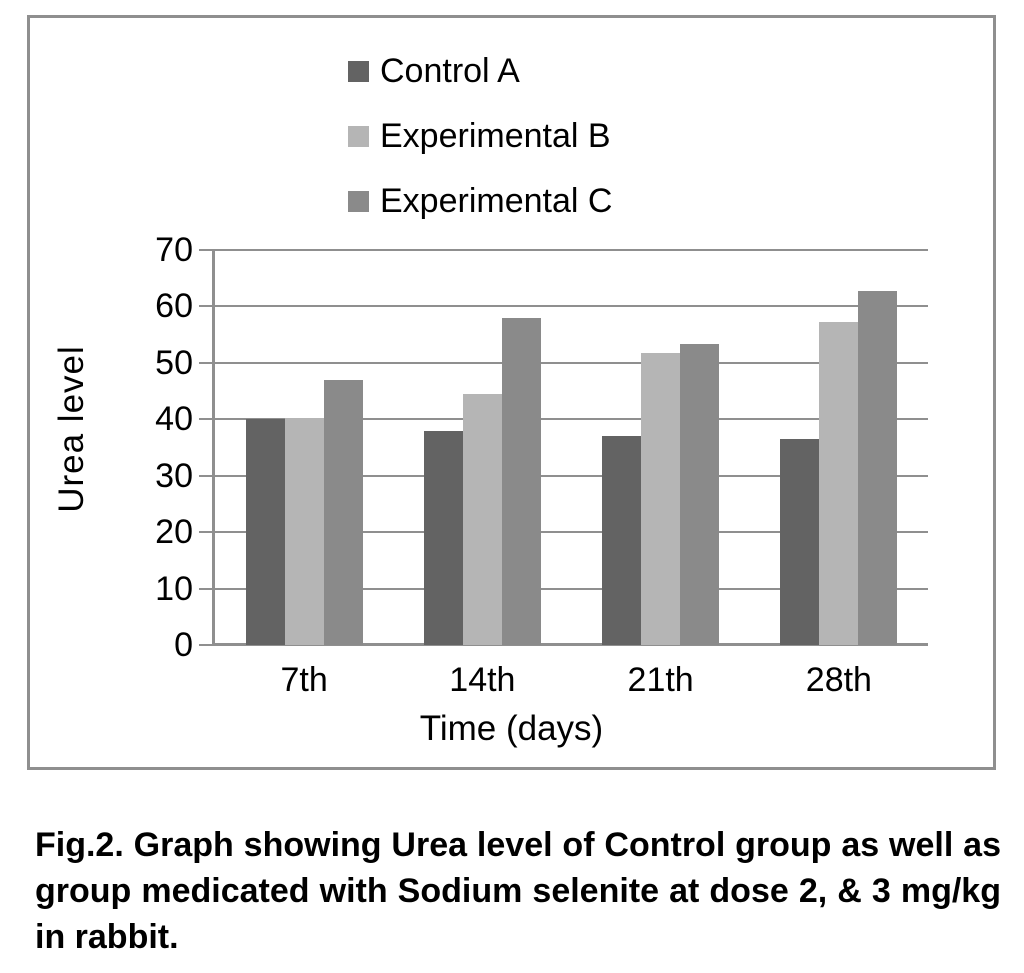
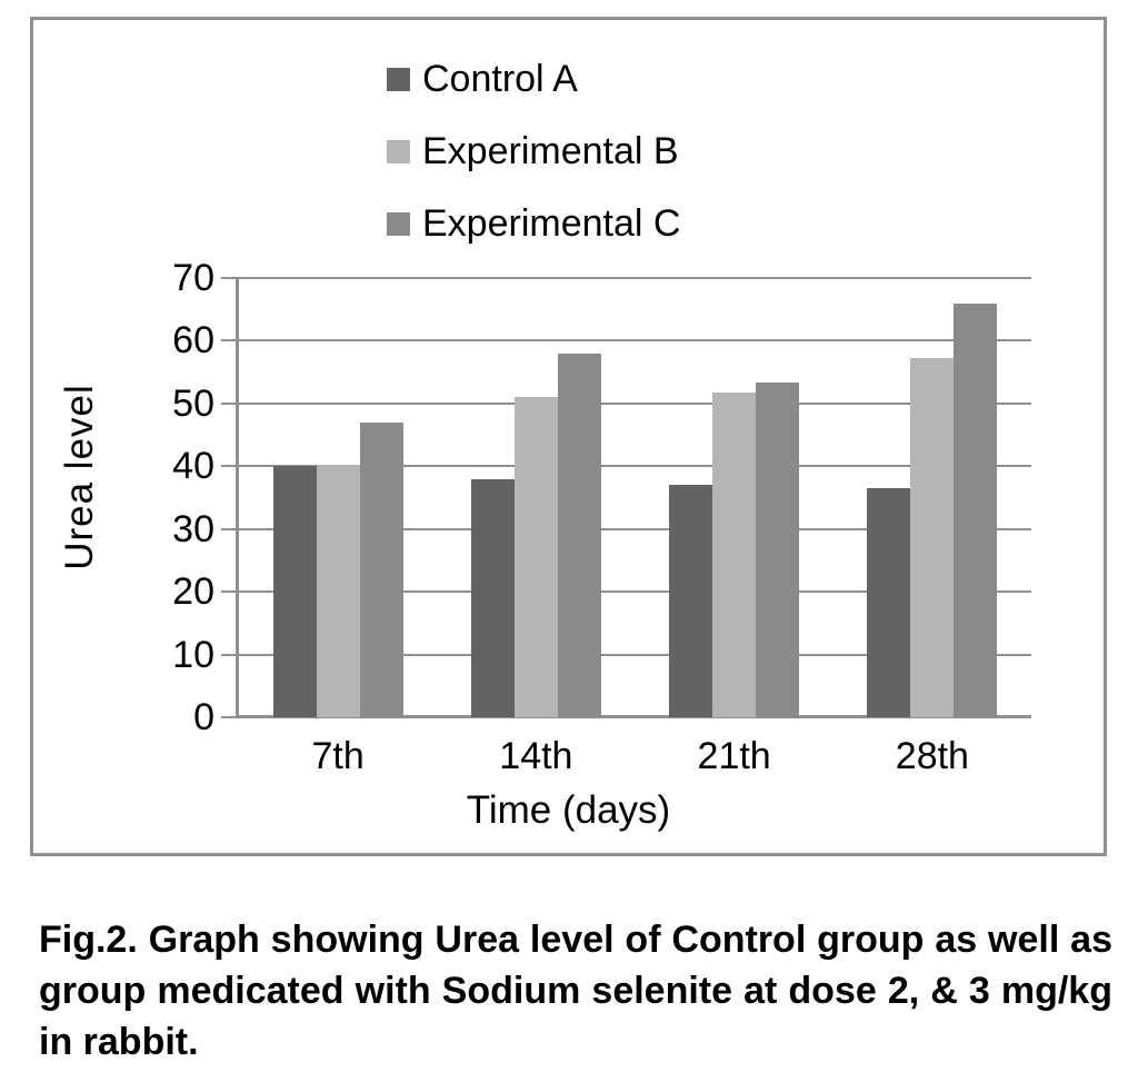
Experimental B/14th: 44 -> 51
Experimental C/28th: 63 -> 66
